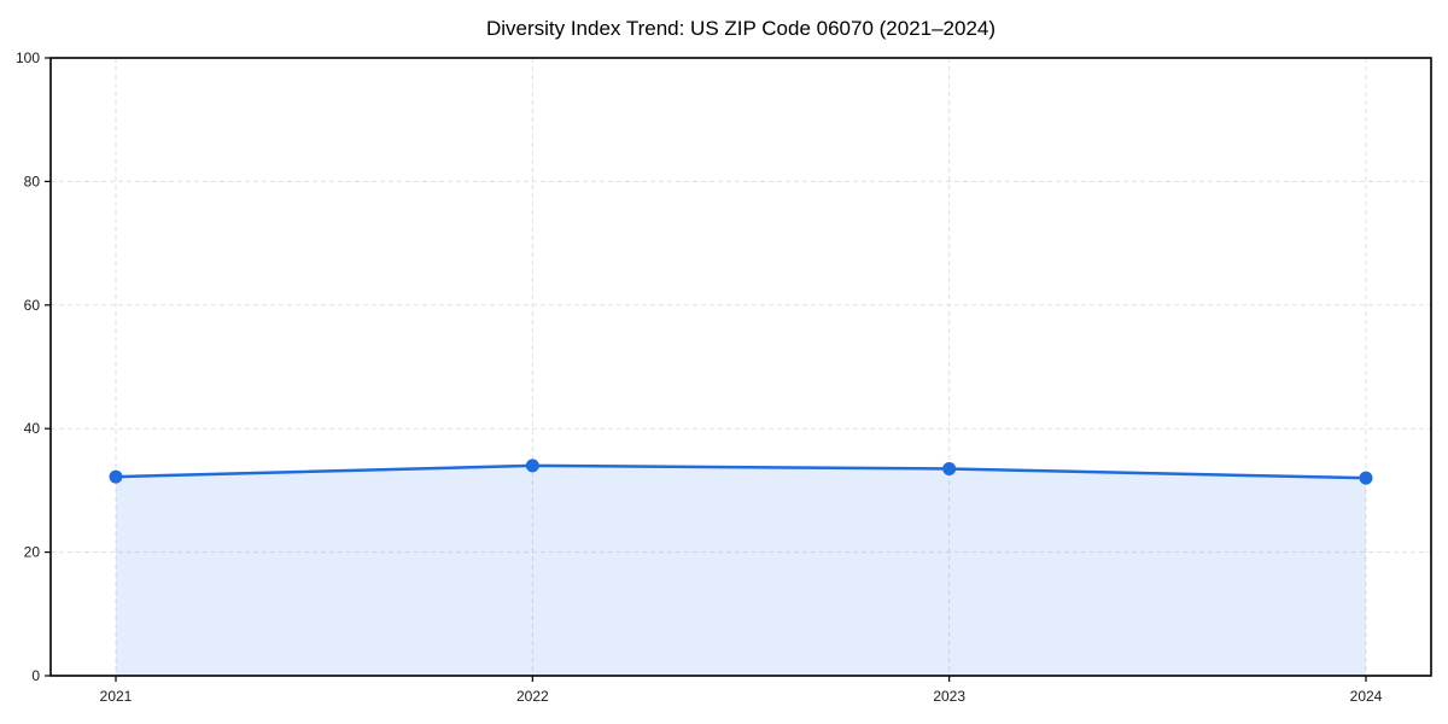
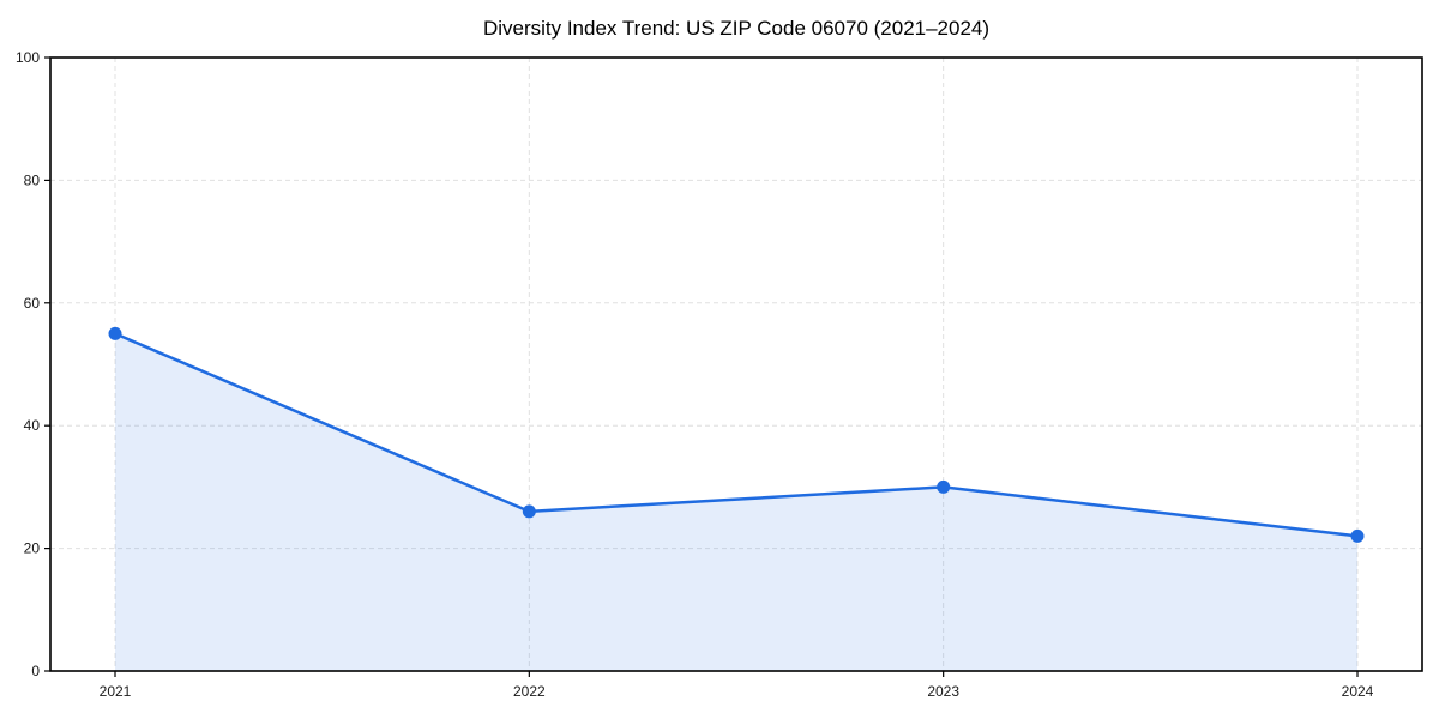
2021: 32 -> 55
2022: 34 -> 26
2023: 34 -> 30
2024: 32 -> 22
